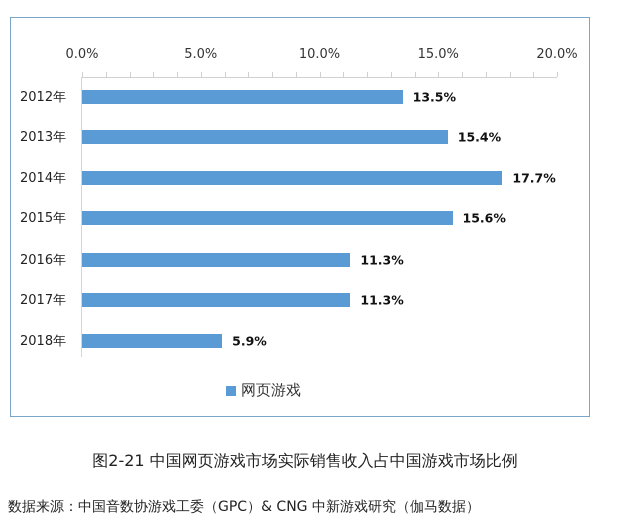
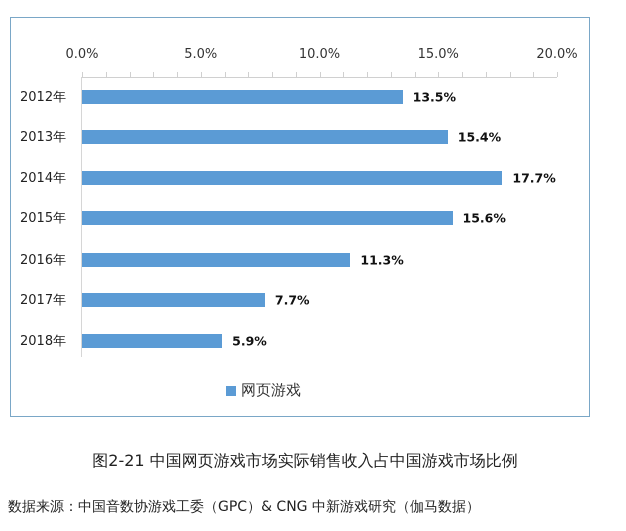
2017年: 11.3% -> 7.7%
